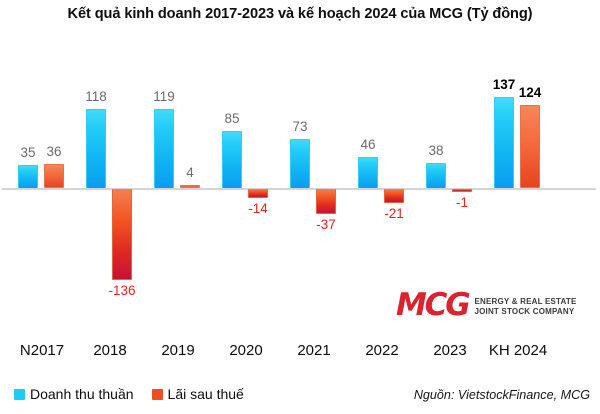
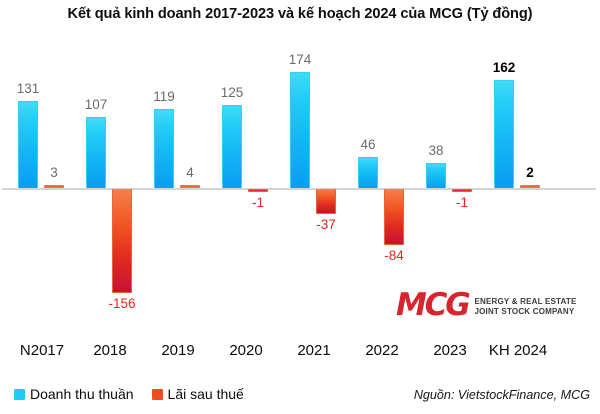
Doanh thu thuần/N2017: 35 -> 131
Lãi sau thuế/N2017: 36 -> 3
Doanh thu thuần/2018: 118 -> 107
Lãi sau thuế/2018: -136 -> -156
Doanh thu thuần/2020: 85 -> 125
Lãi sau thuế/2020: -14 -> -1
Doanh thu thuần/2021: 73 -> 174
Lãi sau thuế/2022: -21 -> -84
Doanh thu thuần/KH 2024: 137 -> 162
Lãi sau thuế/KH 2024: 124 -> 2
